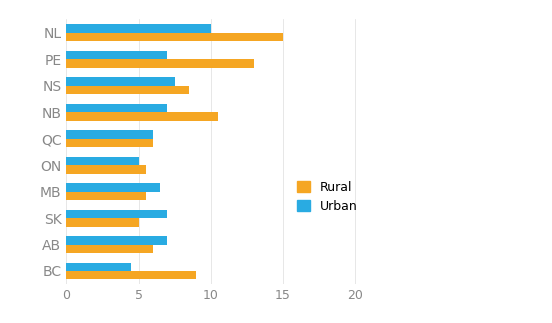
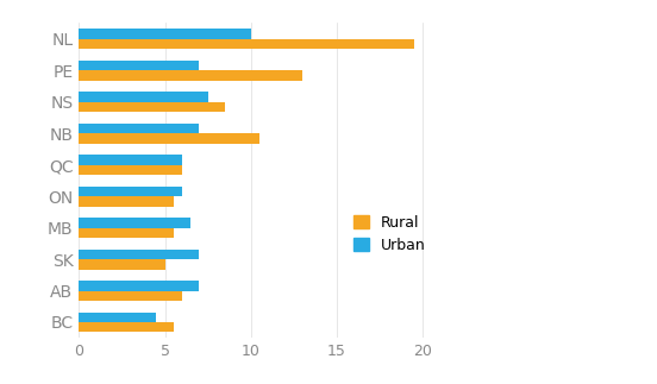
Rural/NL: 15.0 -> 19.5
Urban/ON: 5.0 -> 6.0
Rural/BC: 9.0 -> 5.5
